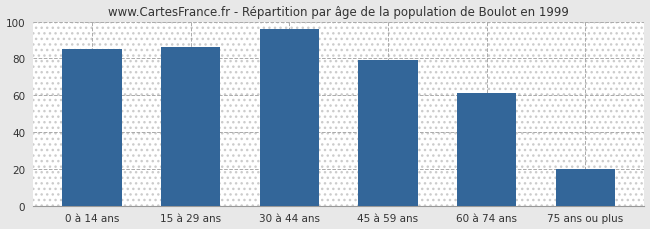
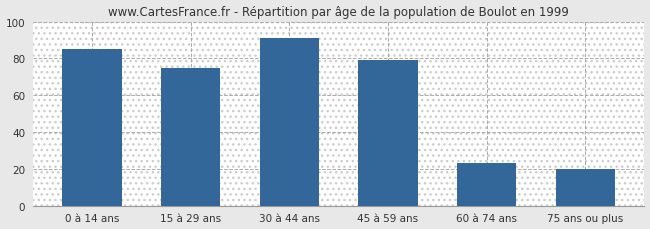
15 à 29 ans: 86 -> 75
30 à 44 ans: 96 -> 91
60 à 74 ans: 61 -> 23
